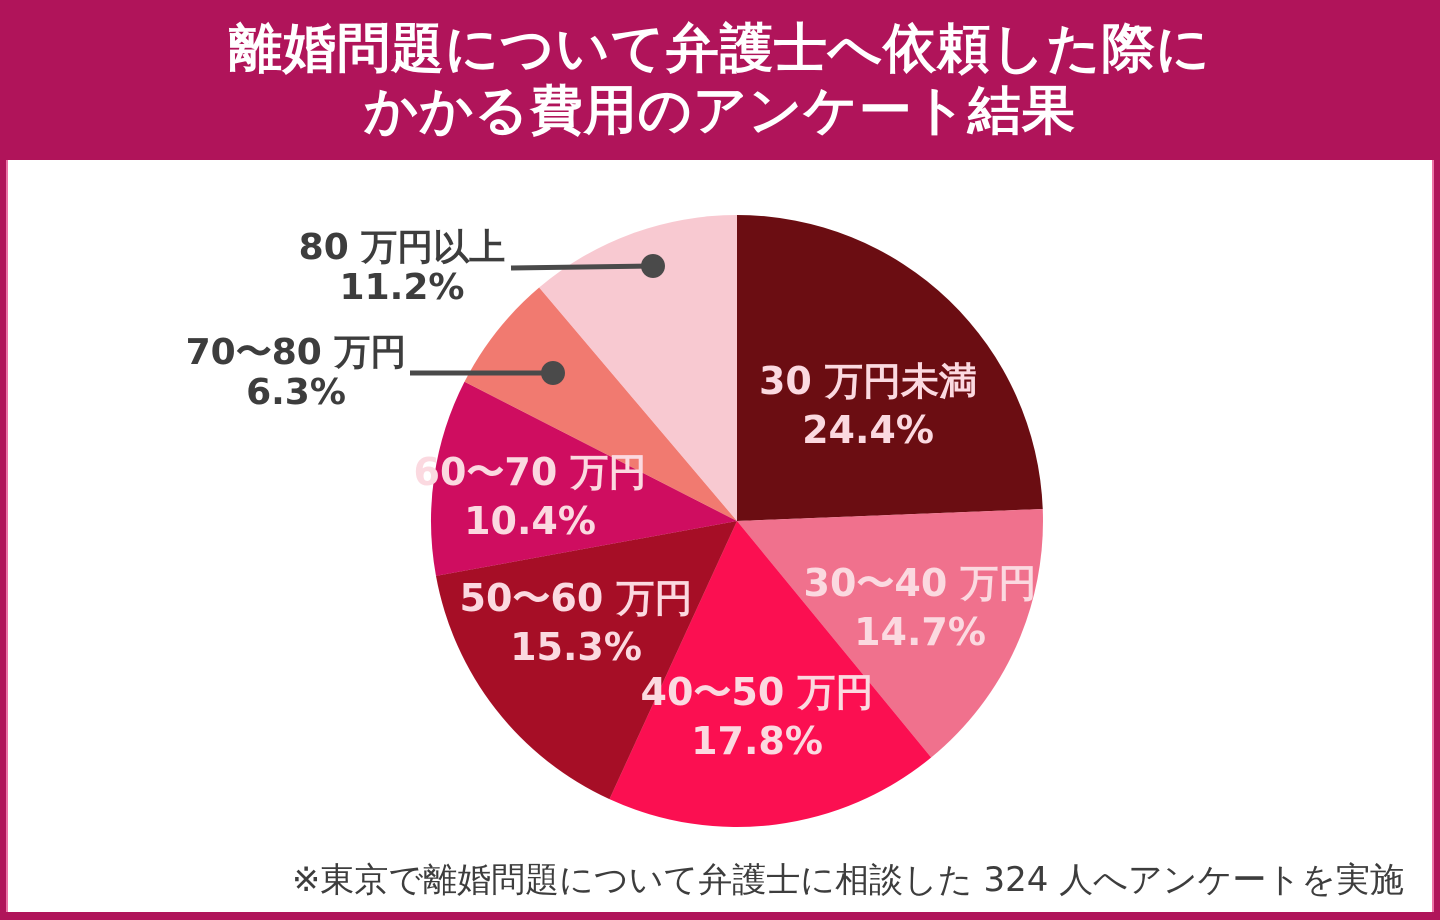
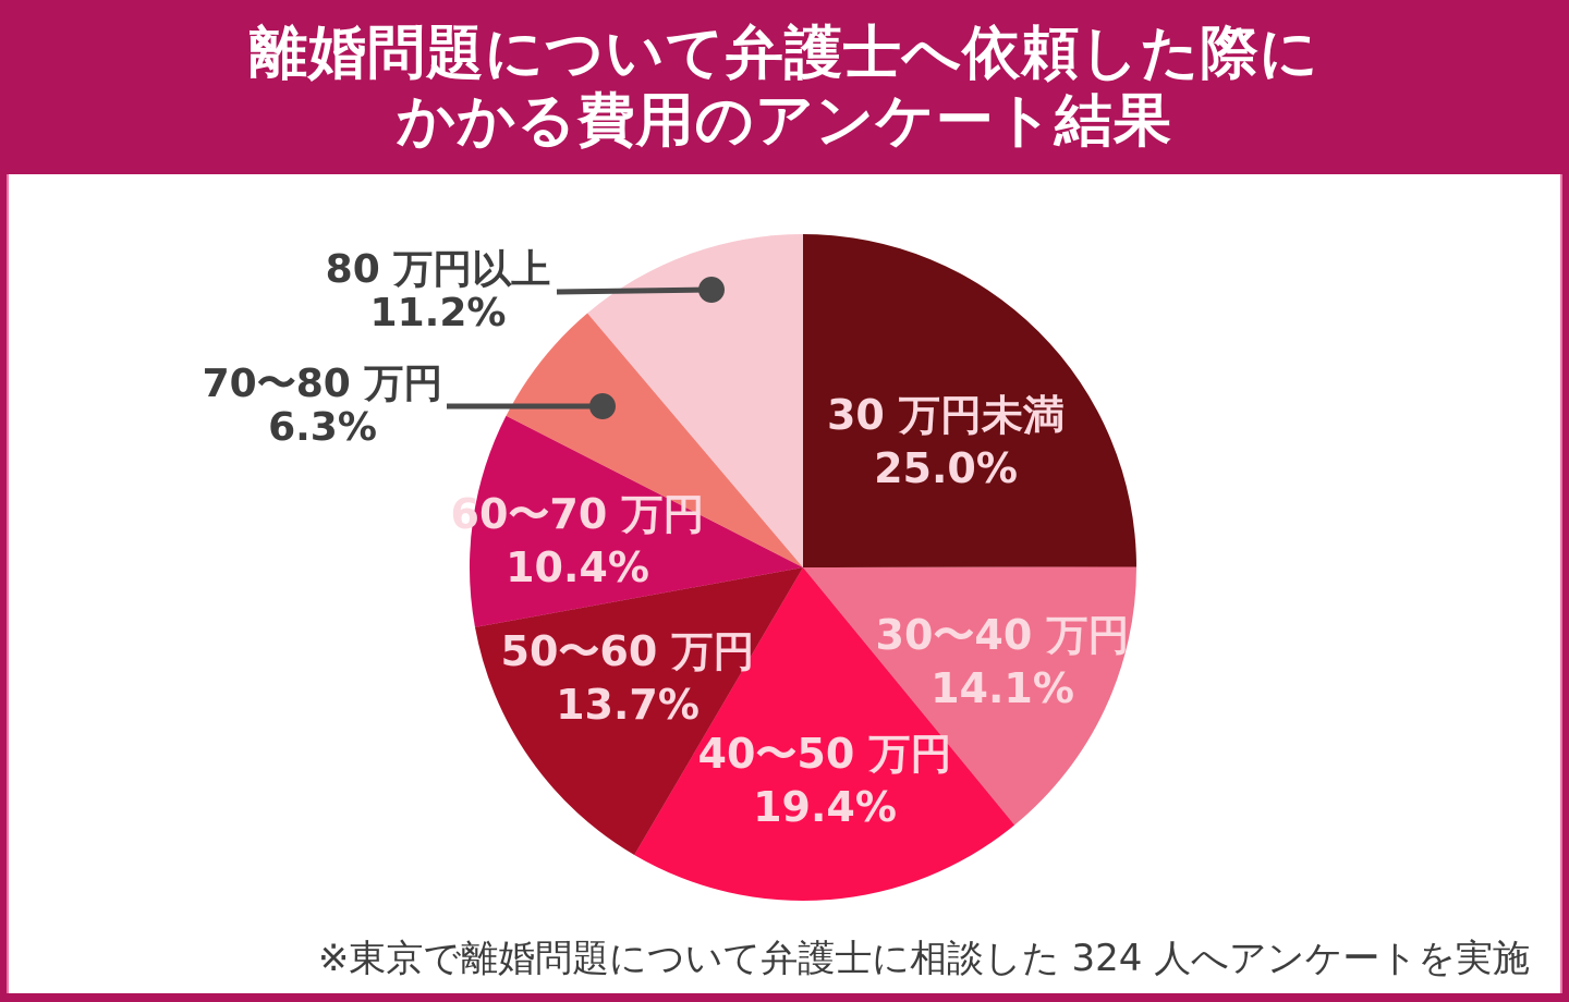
30 万円未満: 24.4% -> 25.0%
30〜40 万円: 14.7% -> 14.1%
40〜50 万円: 17.8% -> 19.4%
50〜60 万円: 15.3% -> 13.7%
